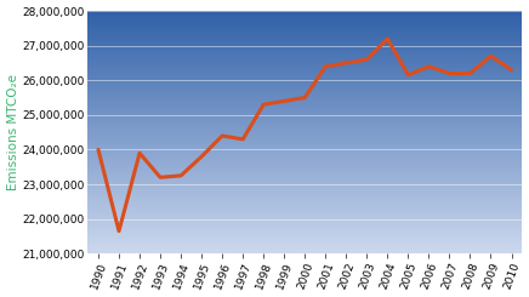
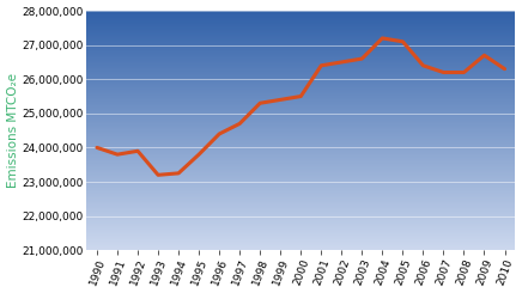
1991: 21,650,000 -> 23,800,000
1997: 24,300,000 -> 24,700,000
2005: 26,150,000 -> 27,100,000
